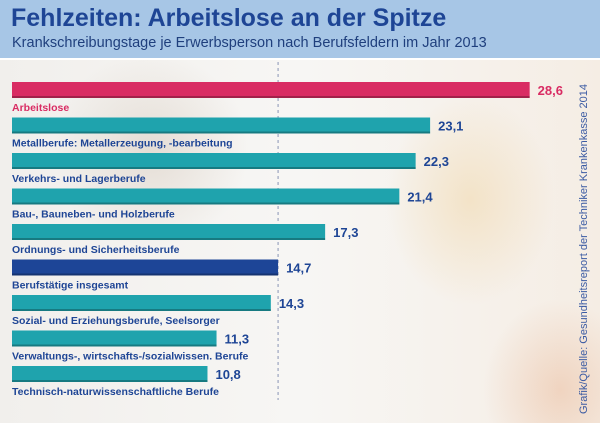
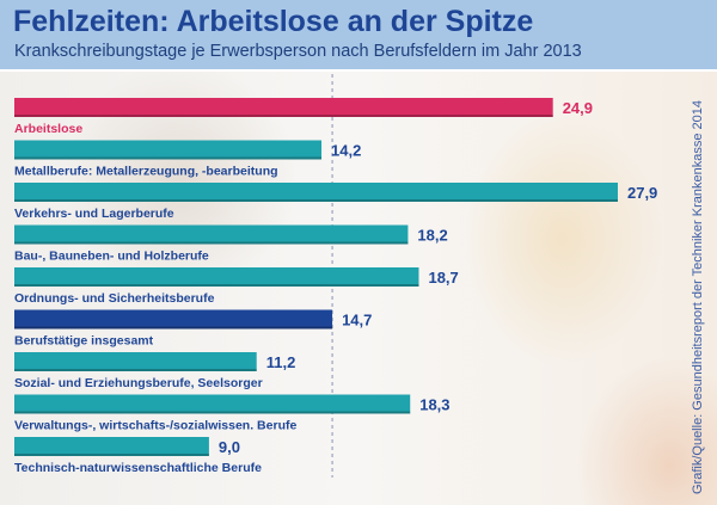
Arbeitslose: 28,6 -> 24,9
Metallberufe: Metallerzeugung, -bearbeitung: 23,1 -> 14,2
Verkehrs- und Lagerberufe: 22,3 -> 27,9
Bau-, Bauneben- und Holzberufe: 21,4 -> 18,2
Ordnungs- und Sicherheitsberufe: 17,3 -> 18,7
Sozial- und Erziehungsberufe, Seelsorger: 14,3 -> 11,2
Verwaltungs-, wirtschafts-/sozialwissen. Berufe: 11,3 -> 18,3
Technisch-naturwissenschaftliche Berufe: 10,8 -> 9,0
